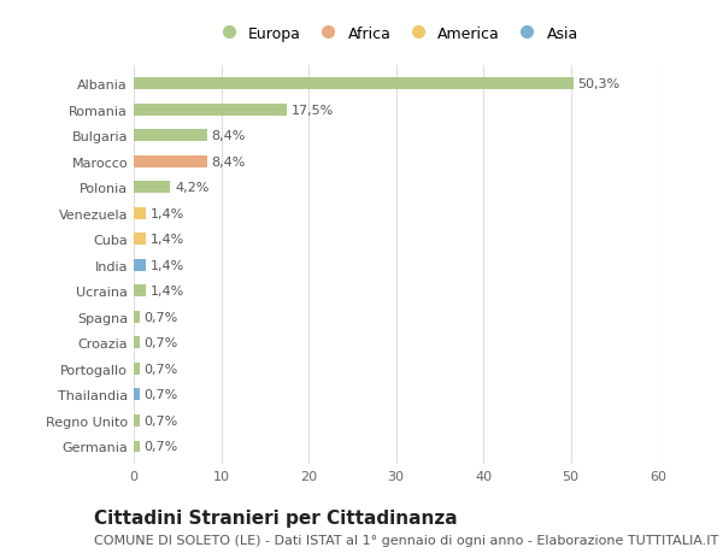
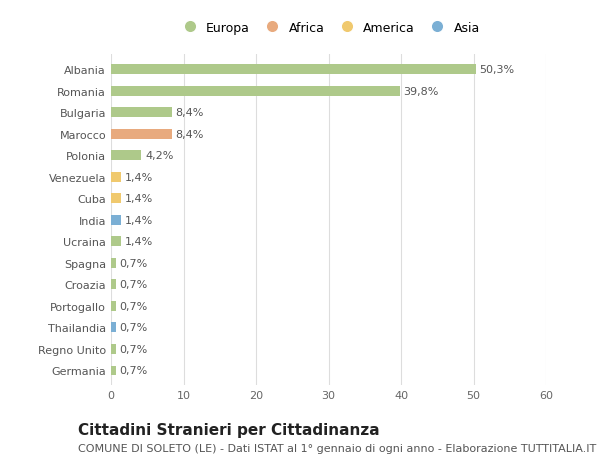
Romania: 17,5% -> 39,8%
